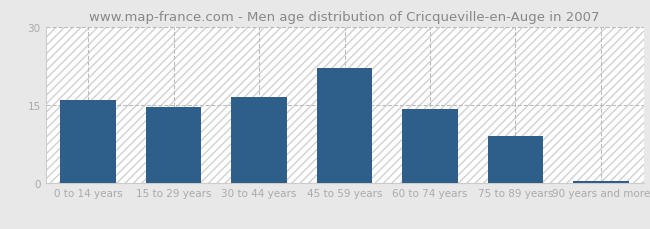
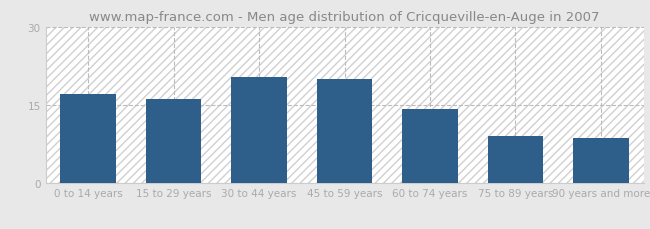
0 to 14 years: 16.0 -> 17.0
15 to 29 years: 14.5 -> 16.2
30 to 44 years: 16.5 -> 20.4
45 to 59 years: 22.0 -> 20.0
90 years and more: 0.3 -> 8.6
